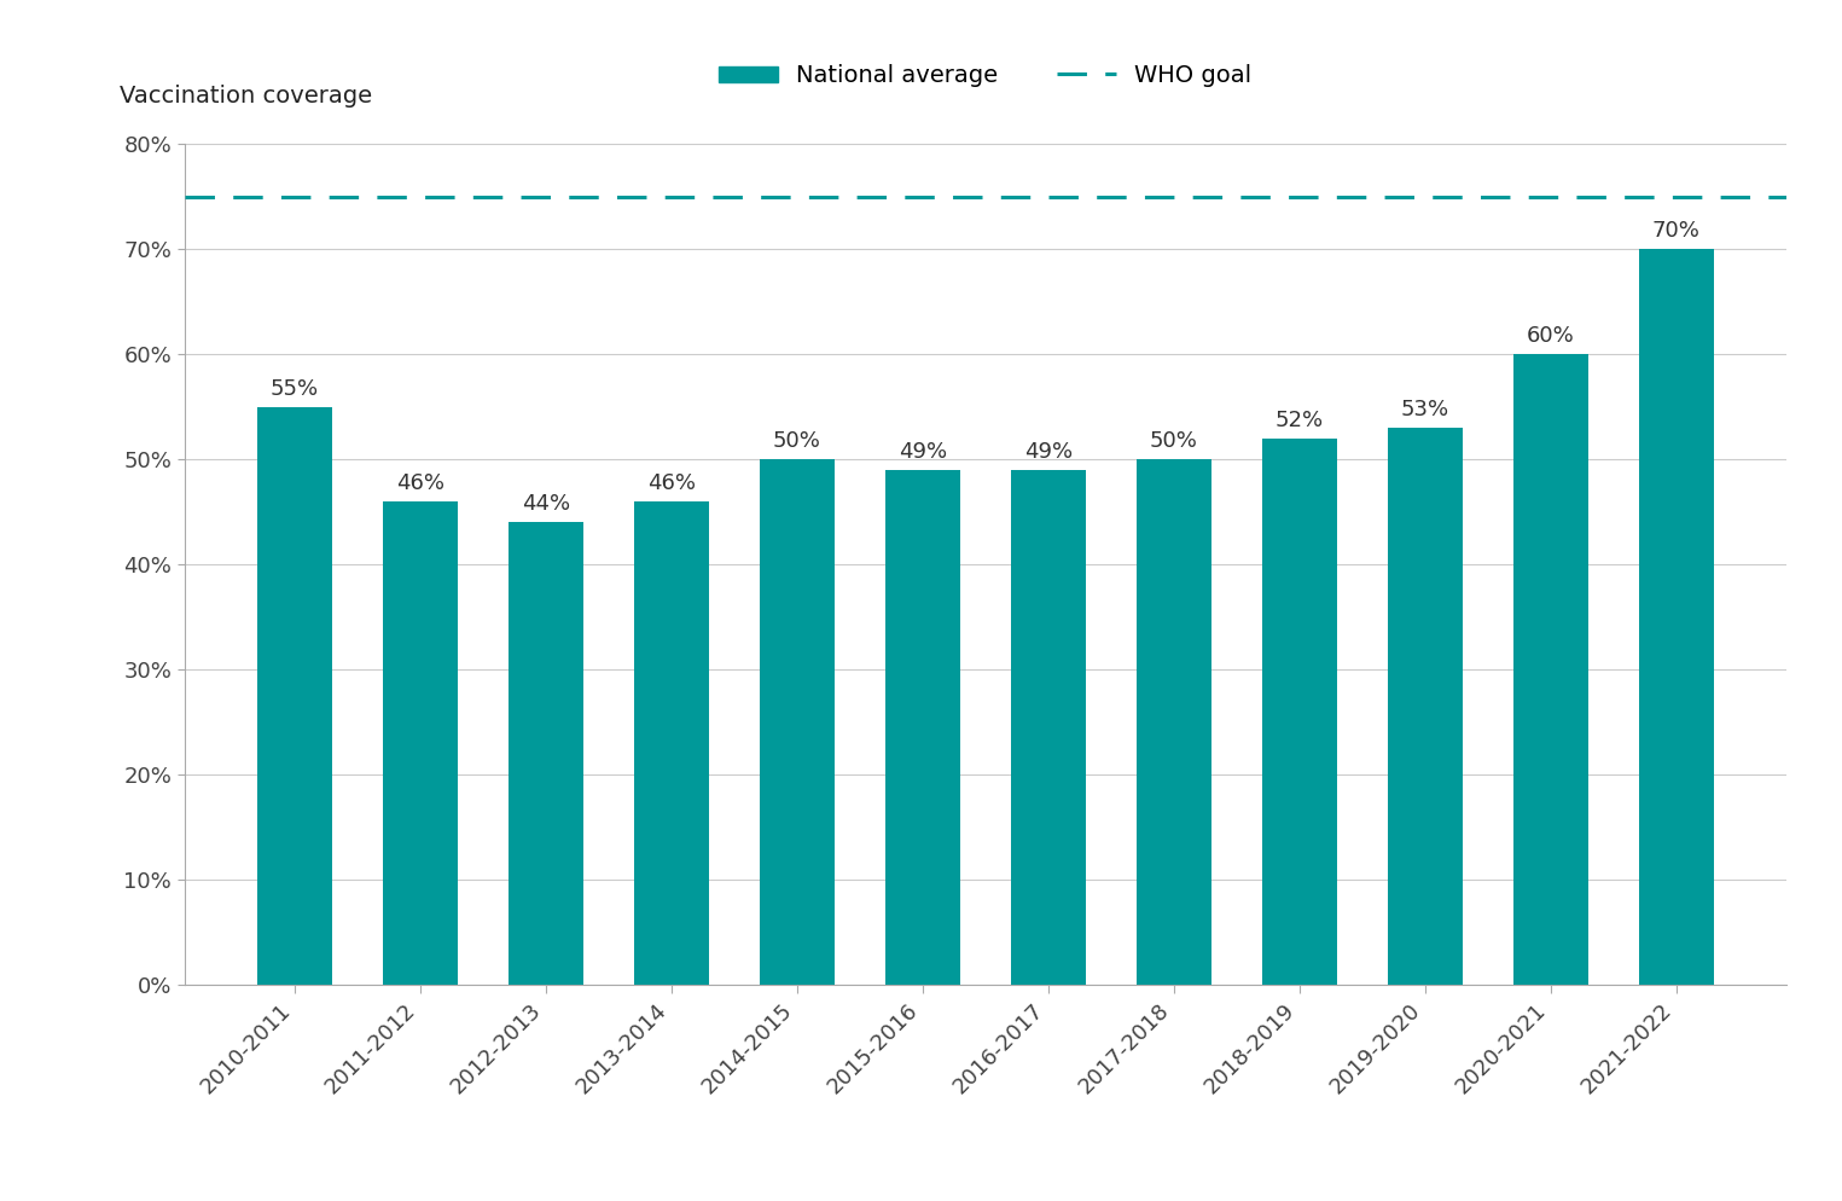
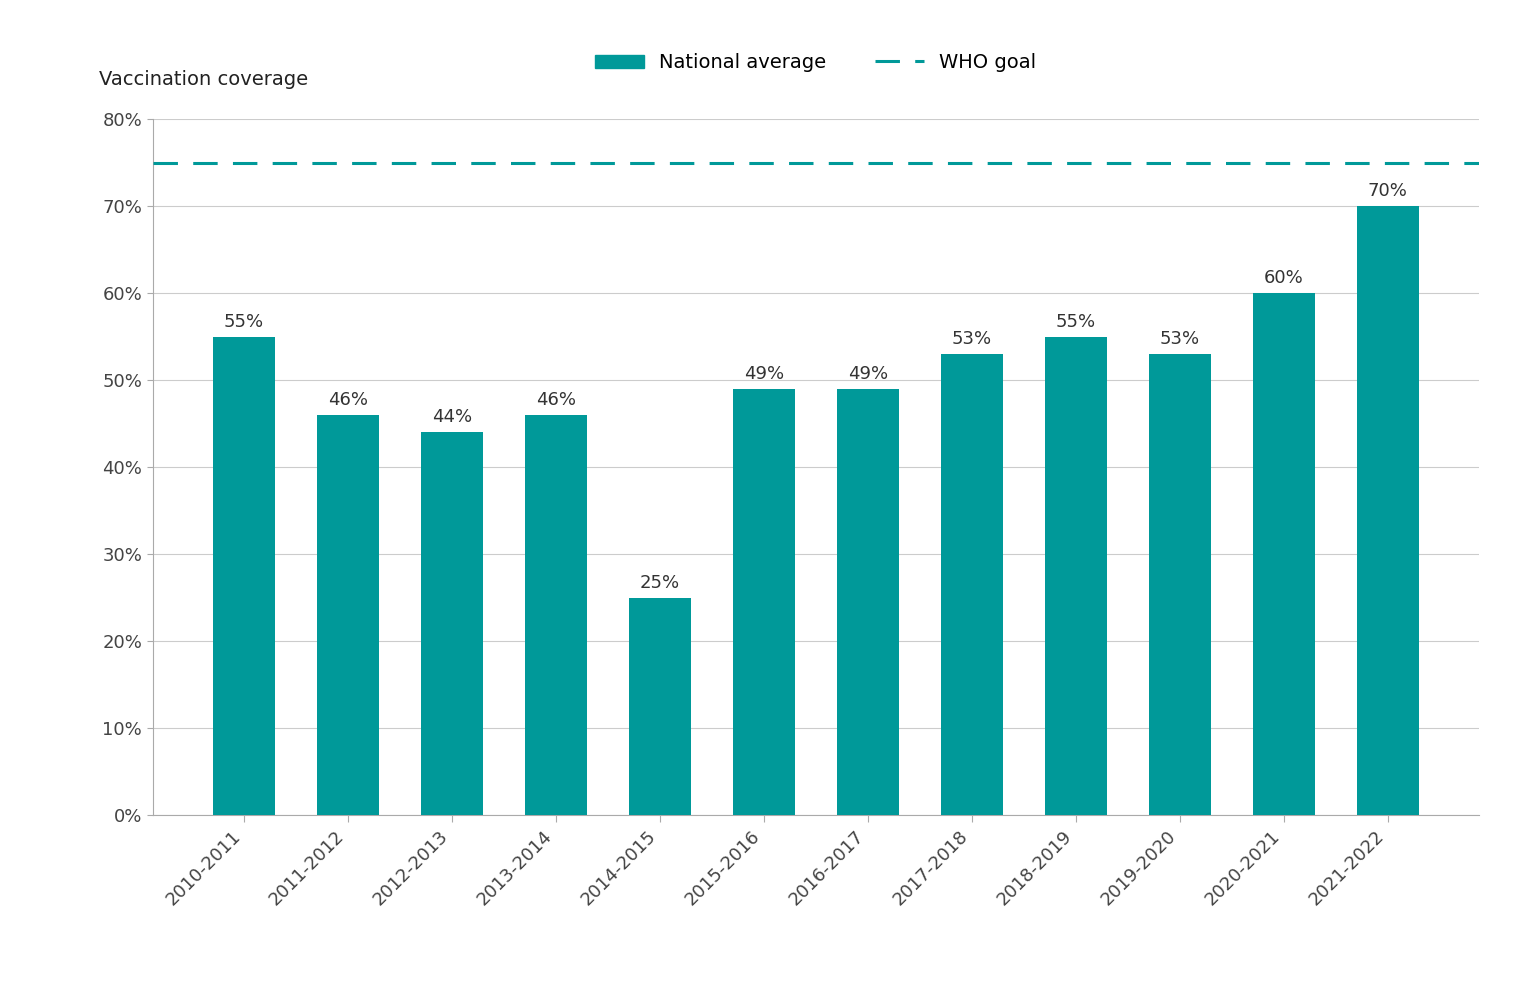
2014-2015: 50% -> 25%
2017-2018: 50% -> 53%
2018-2019: 52% -> 55%
